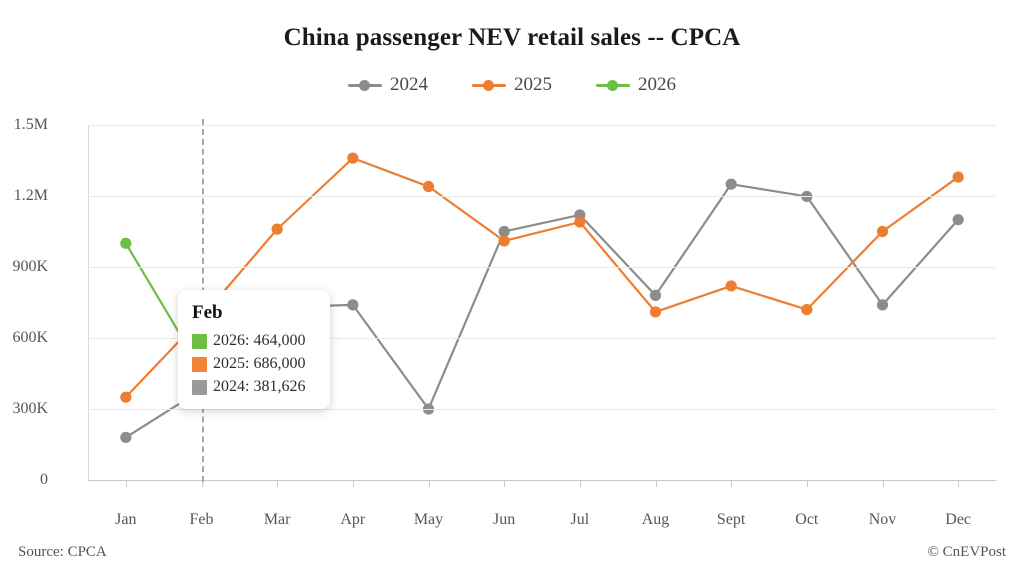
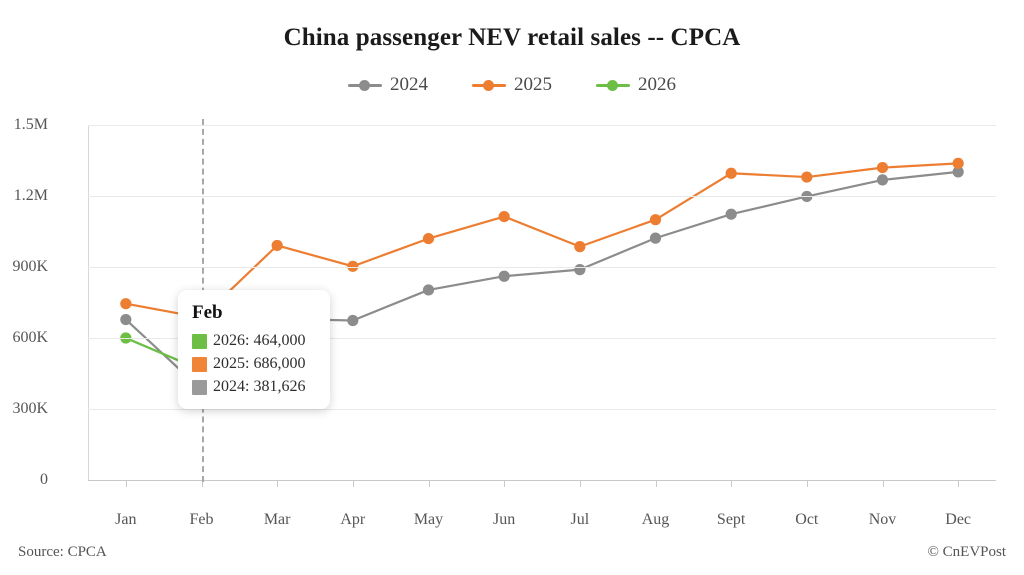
2024/Jan: 180K -> 680K
2025/Jan: 350K -> 740K
2026/Jan: 1000K -> 600K
2024/Mar: 730K -> 680K
2025/Mar: 1060K -> 990K
2024/Apr: 740K -> 670K
2025/Apr: 1360K -> 900K
2024/May: 300K -> 800K
2025/May: 1240K -> 1020K
2024/Jun: 1050K -> 860K
2025/Jun: 1010K -> 1110K
2024/Jul: 1120K -> 890K
2025/Jul: 1090K -> 990K
2024/Aug: 780K -> 1020K
2025/Aug: 710K -> 1100K
2024/Sept: 1250K -> 1120K
2025/Sept: 820K -> 1300K
2025/Oct: 720K -> 1280K
2024/Nov: 740K -> 1270K
2025/Nov: 1050K -> 1320K
2024/Dec: 1100K -> 1300K
2025/Dec: 1280K -> 1340K
